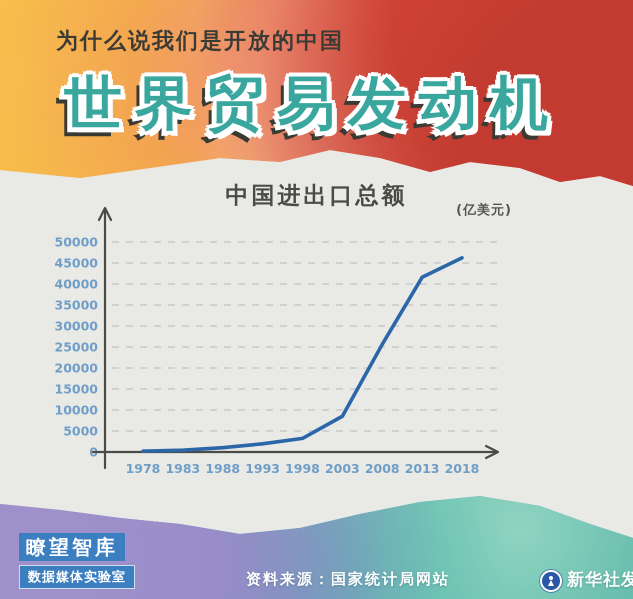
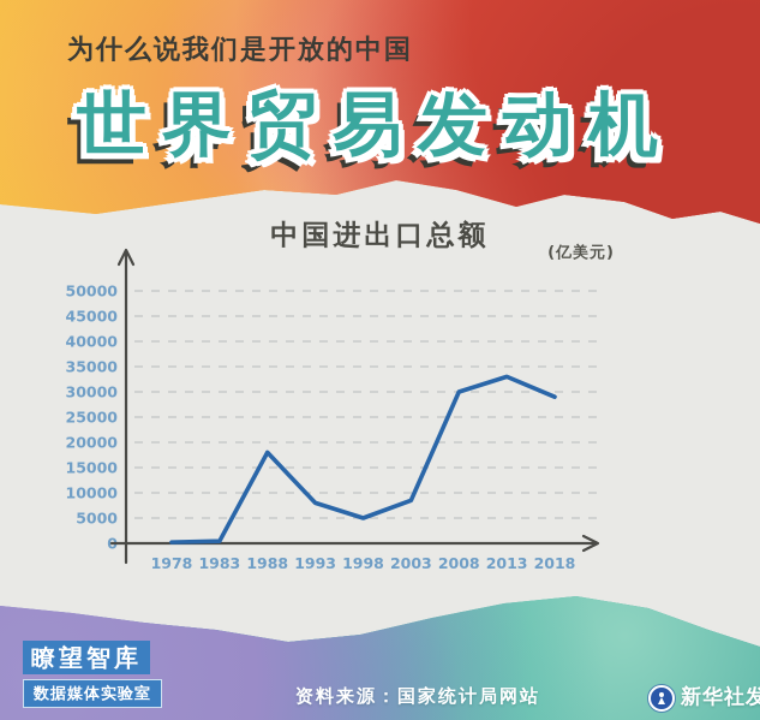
1988: 1000 -> 18000
1993: 2000 -> 8000
1998: 3000 -> 5000
2008: 26000 -> 30000
2013: 42000 -> 33000
2018: 46000 -> 29000
